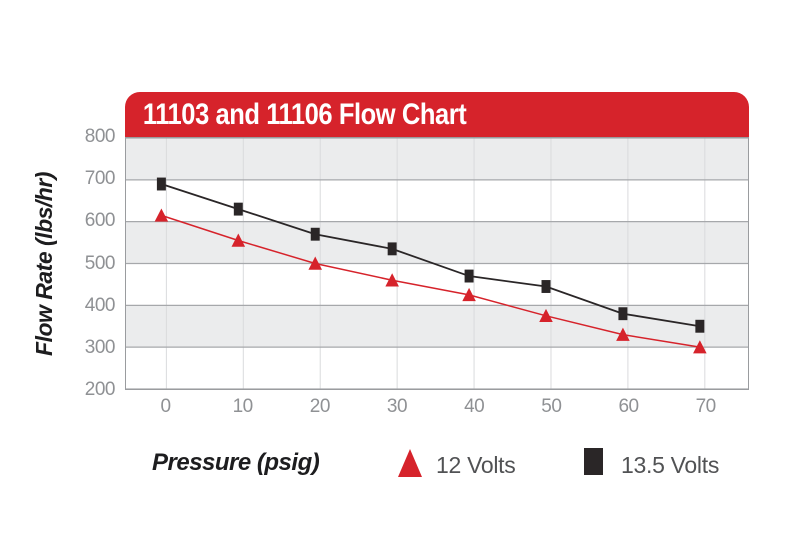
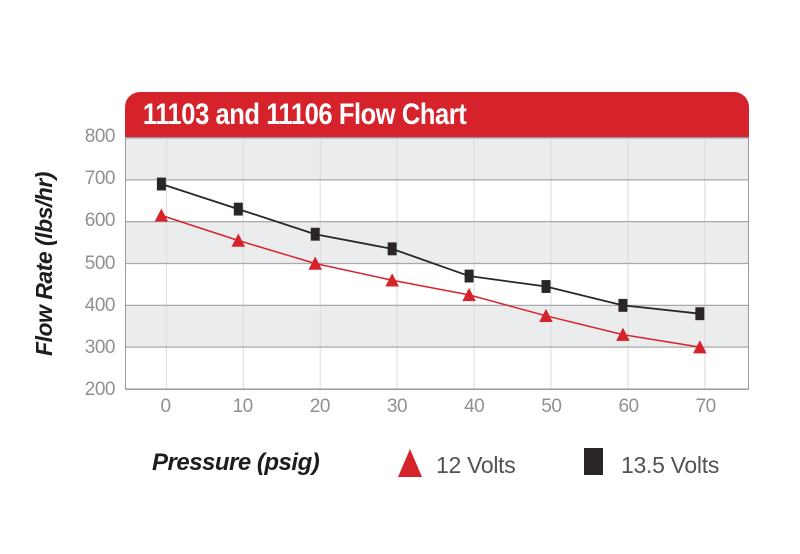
13.5 Volts/60: 380 -> 400
13.5 Volts/70: 350 -> 380
